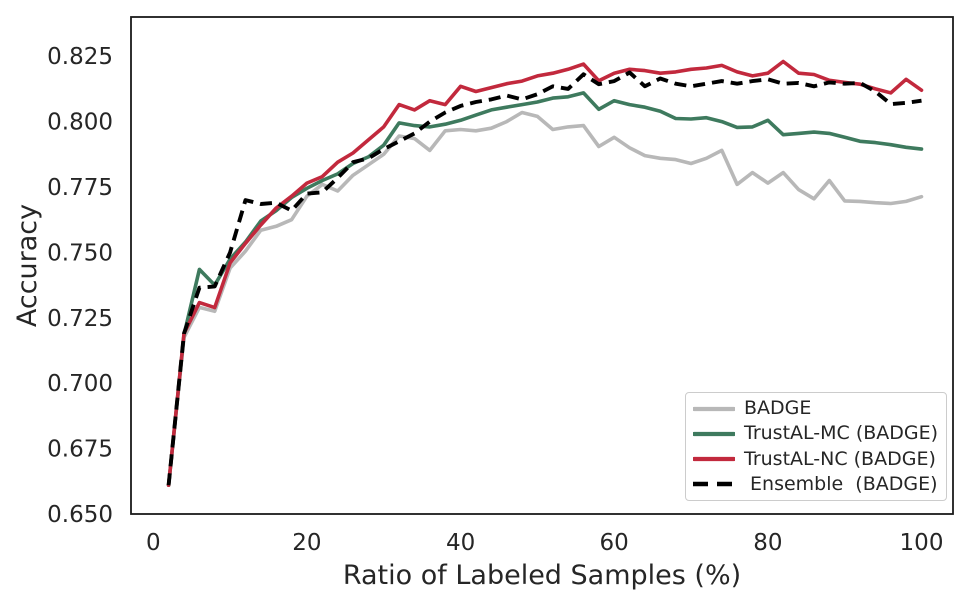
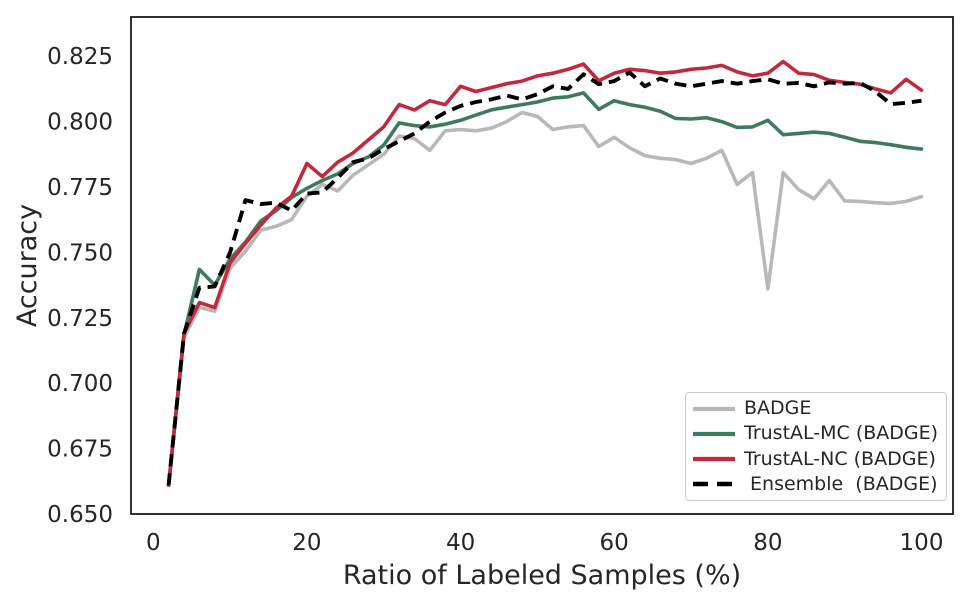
TrustAL-NC (BADGE)/20: 0.776 -> 0.784
BADGE/80: 0.776 -> 0.736
